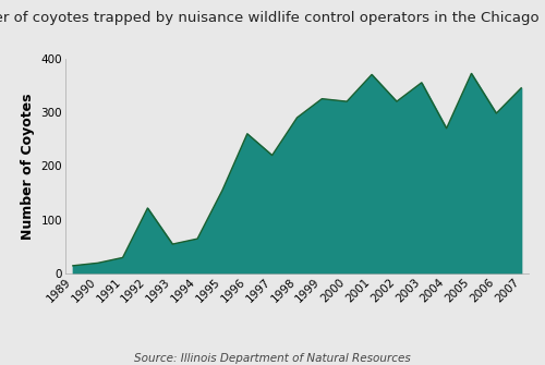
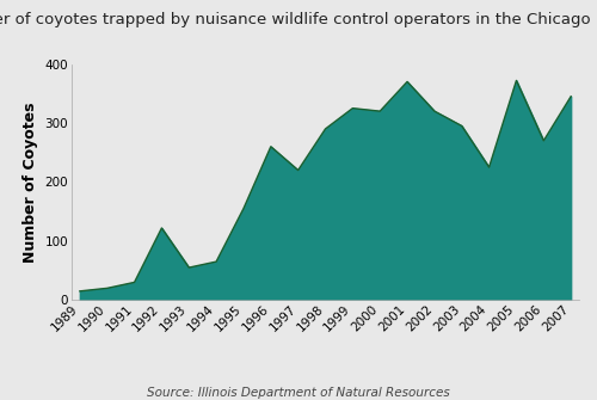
2003: 355 -> 295
2004: 270 -> 225
2006: 298 -> 270
